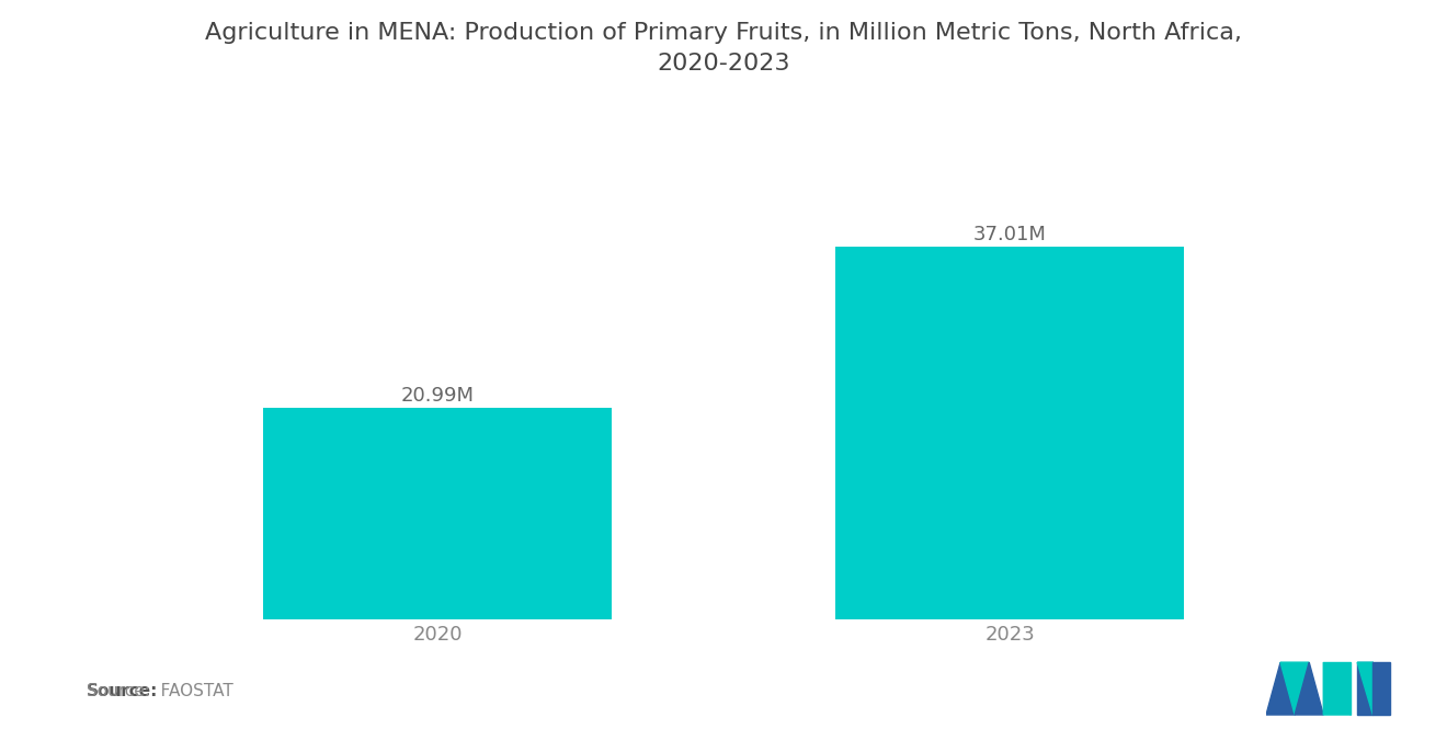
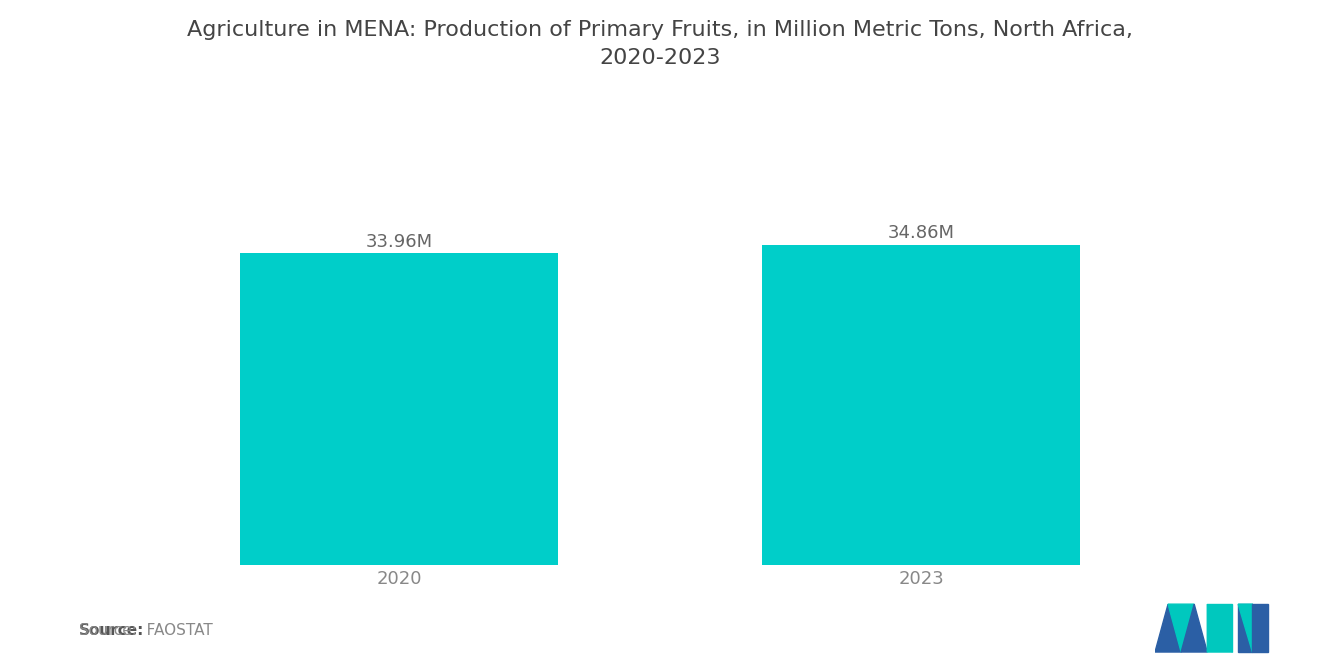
2020: 20.99M -> 33.96M
2023: 37.01M -> 34.86M
